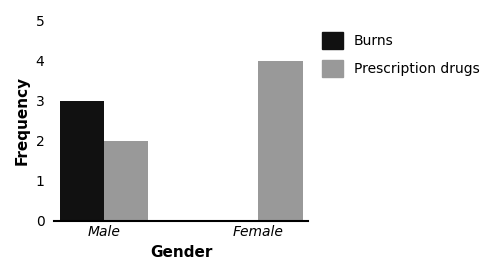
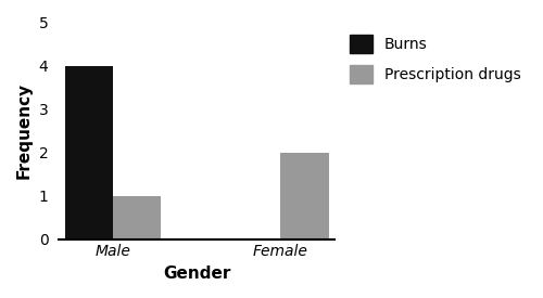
Burns/Male: 3 -> 4
Prescription drugs/Male: 2 -> 1
Prescription drugs/Female: 4 -> 2
